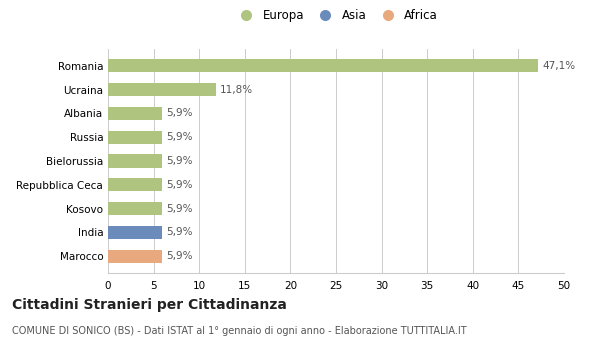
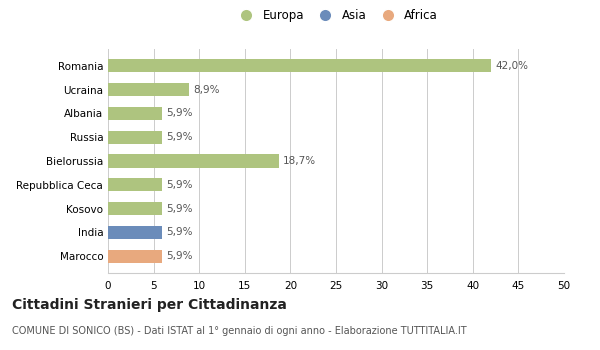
Romania: 47,1% -> 42,0%
Ucraina: 11,8% -> 8,9%
Bielorussia: 5,9% -> 18,7%
